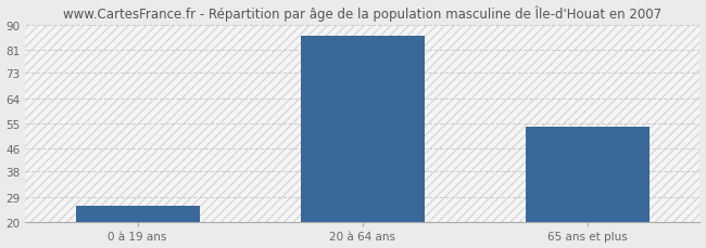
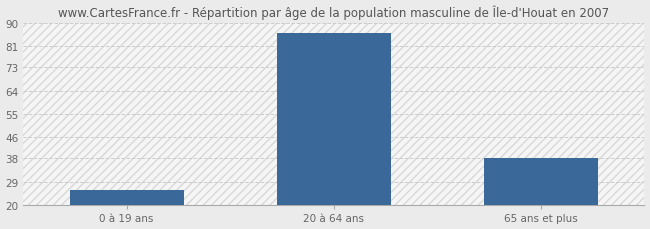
65 ans et plus: 54 -> 38
